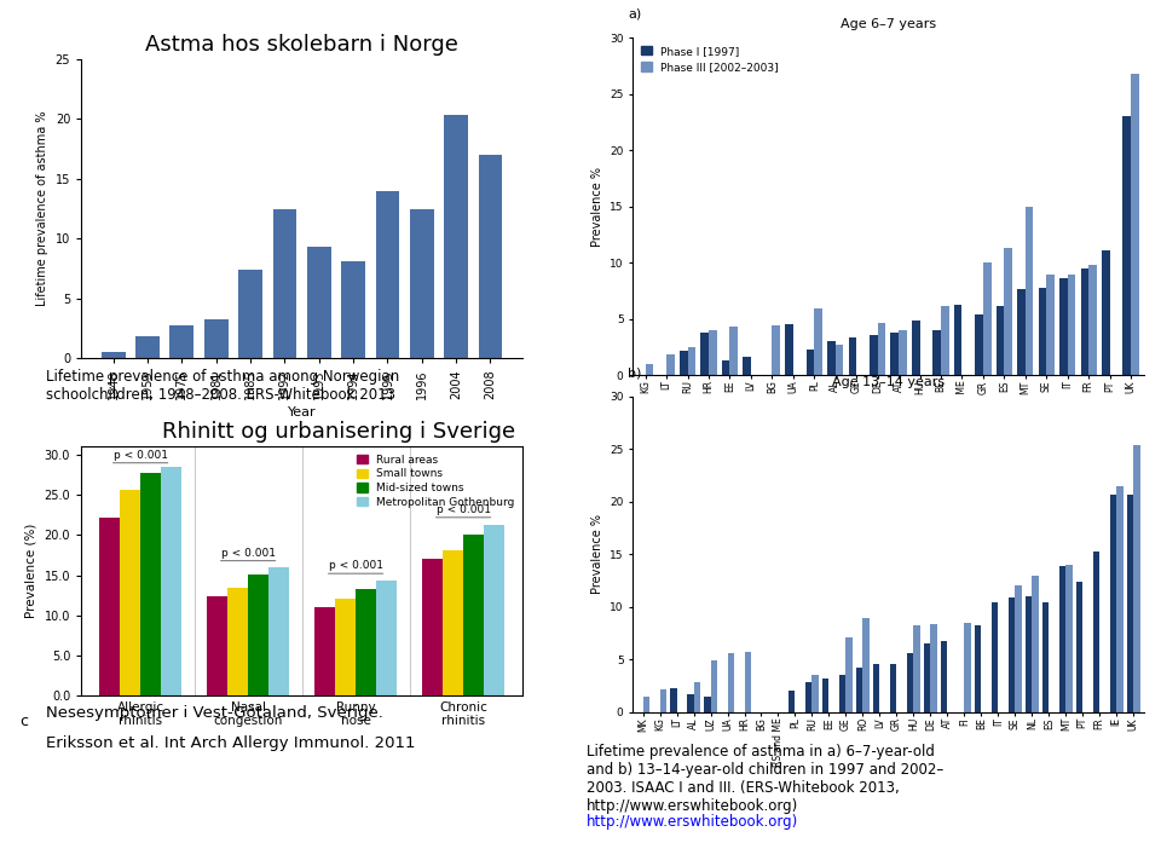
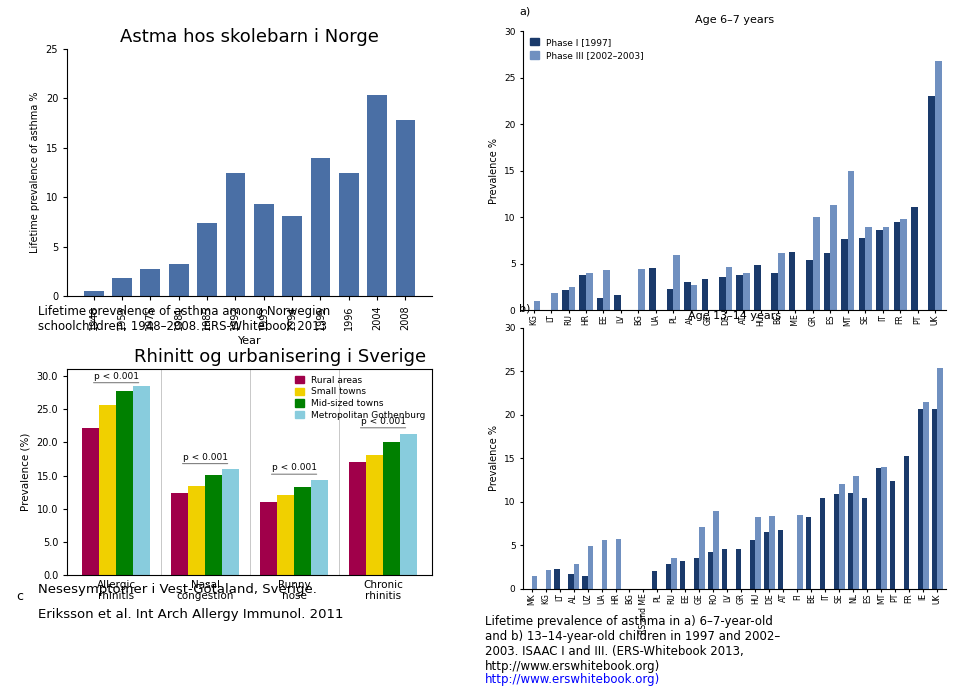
Astma hos skolebarn i Norge/2008: 17.0 -> 17.8
